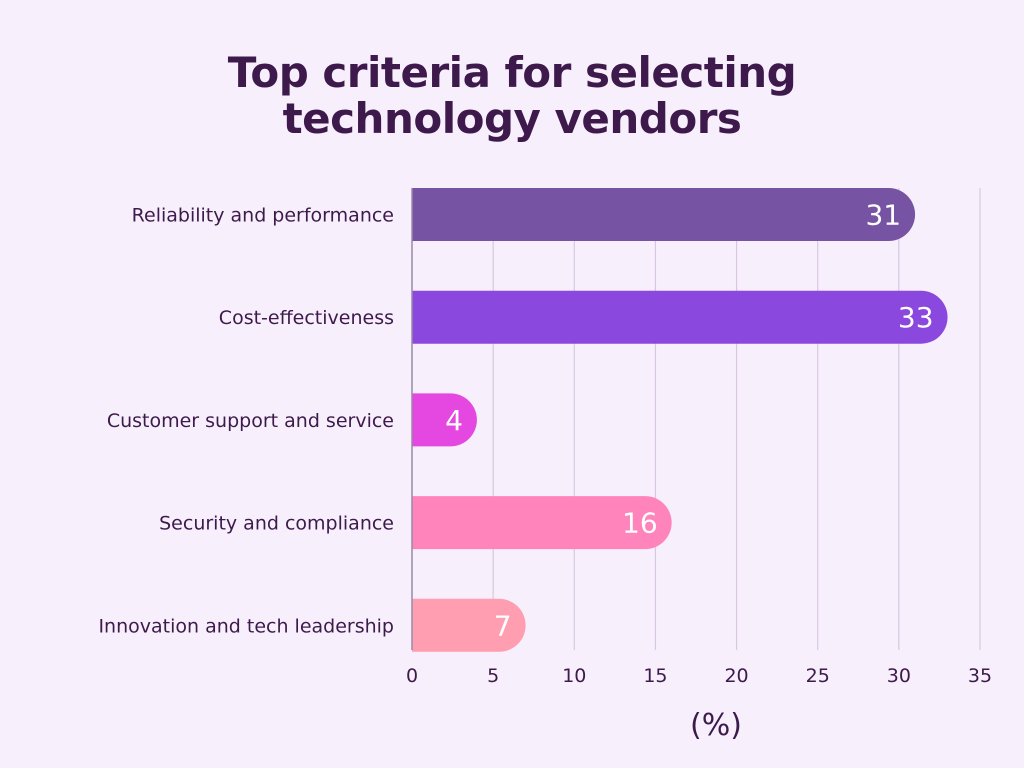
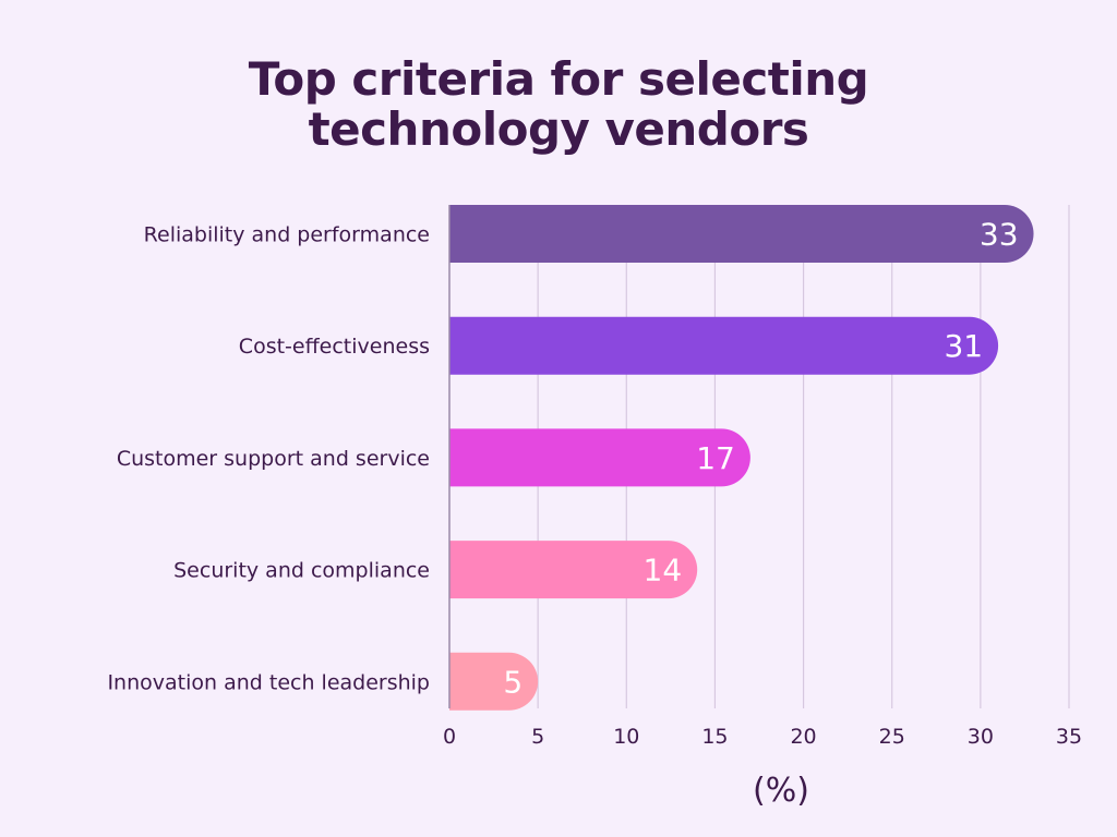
Reliability and performance: 31 -> 33
Cost-effectiveness: 33 -> 31
Customer support and service: 4 -> 17
Security and compliance: 16 -> 14
Innovation and tech leadership: 7 -> 5
